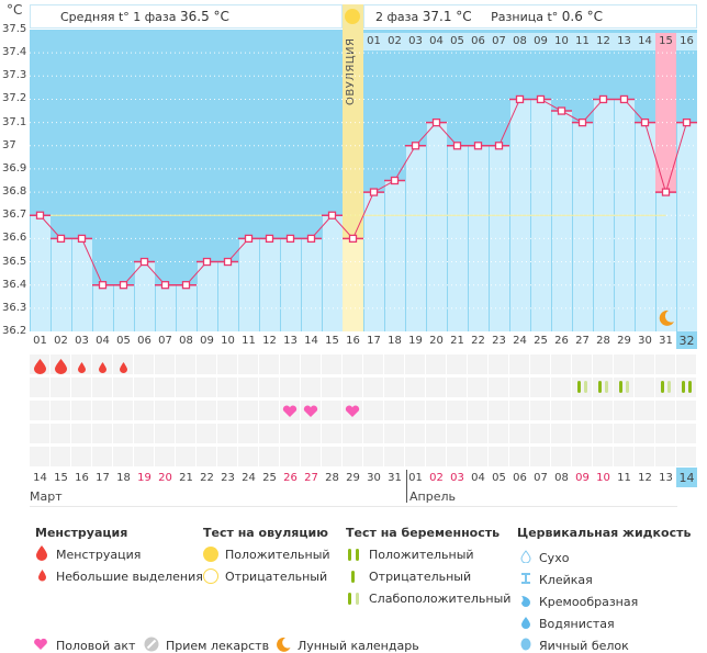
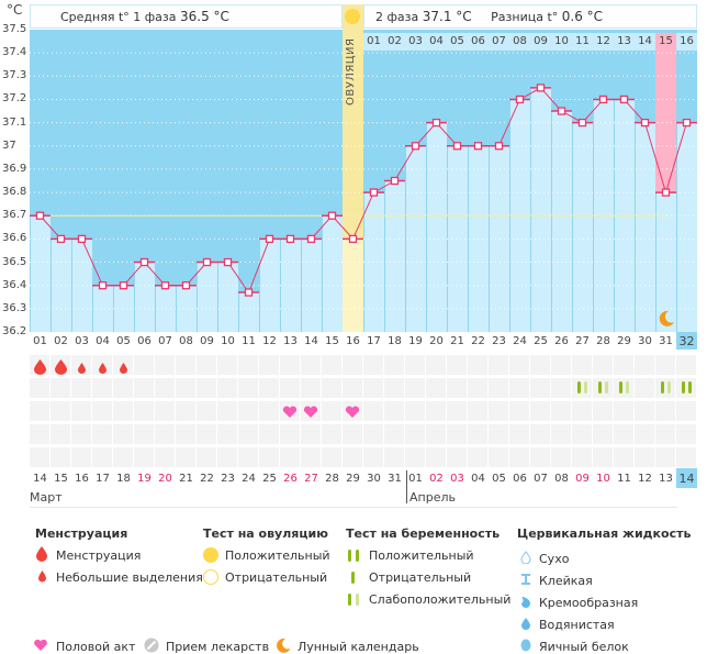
11: 36.60 -> 36.37
25: 37.20 -> 37.25
